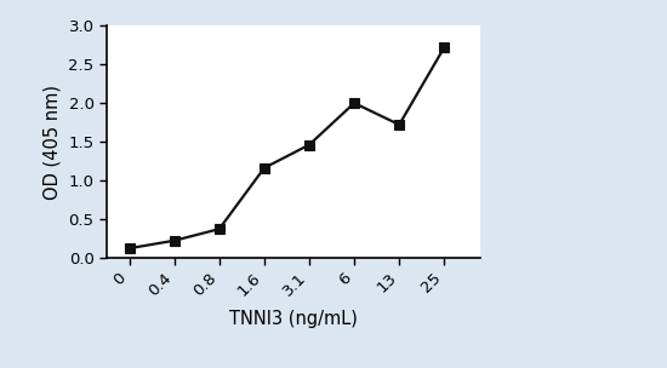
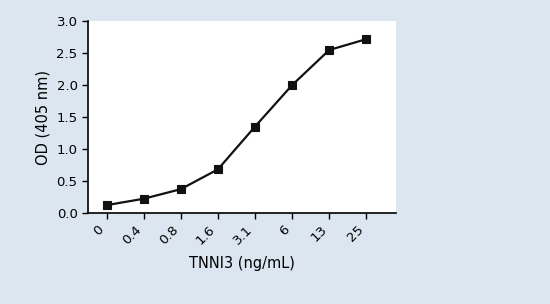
1.6: 1.16 -> 0.68
3.1: 1.46 -> 1.35
13: 1.72 -> 2.55
